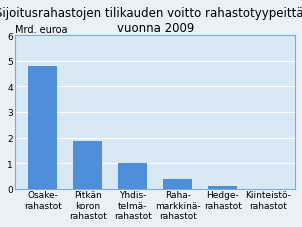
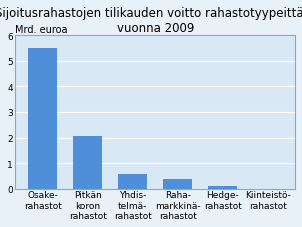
Osake- rahastot: 4.80 -> 5.50
Pitkän koron rahastot: 1.85 -> 2.05
Yhdis- telmä- rahastot: 1.00 -> 0.57
